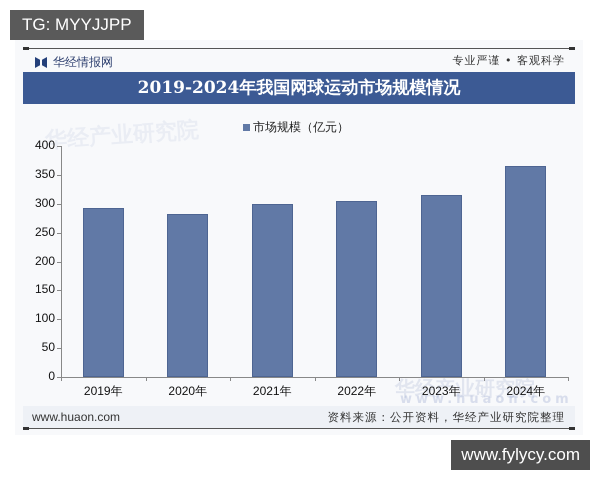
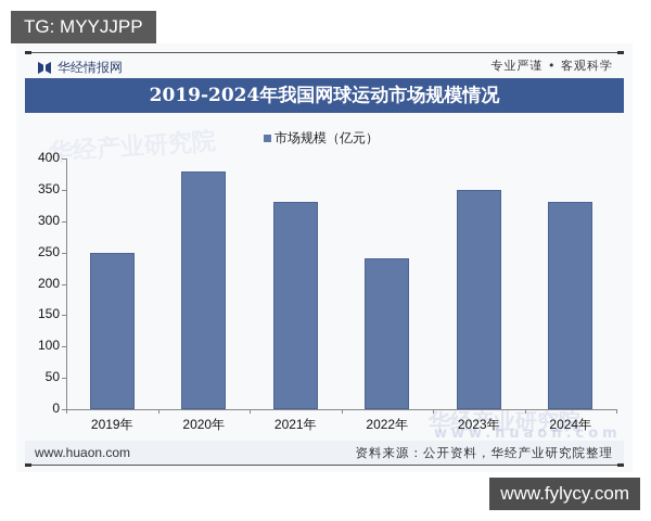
2019年: 290 -> 250
2020年: 280 -> 380
2021年: 300 -> 330
2022年: 300 -> 240
2023年: 320 -> 350
2024年: 360 -> 330
